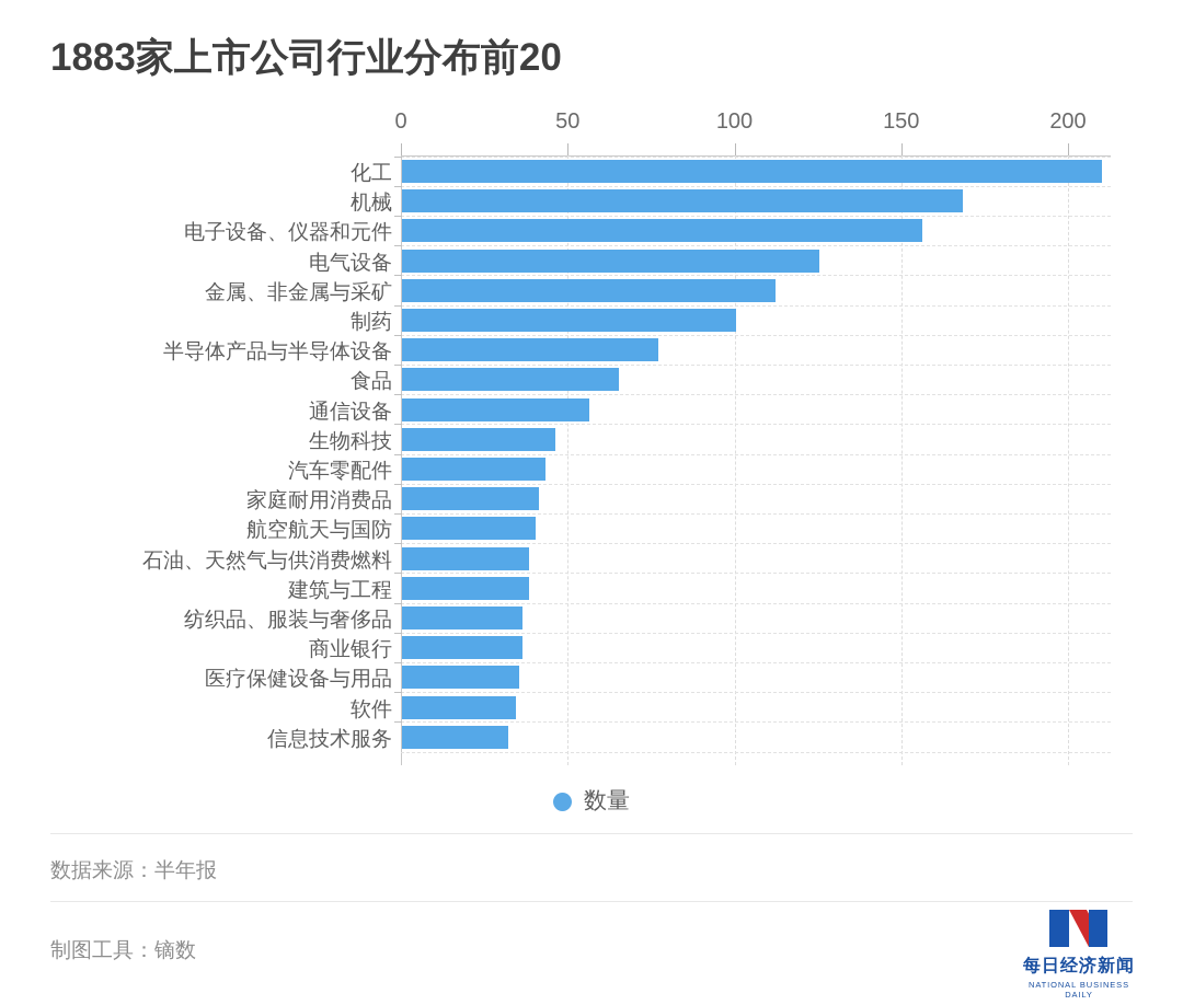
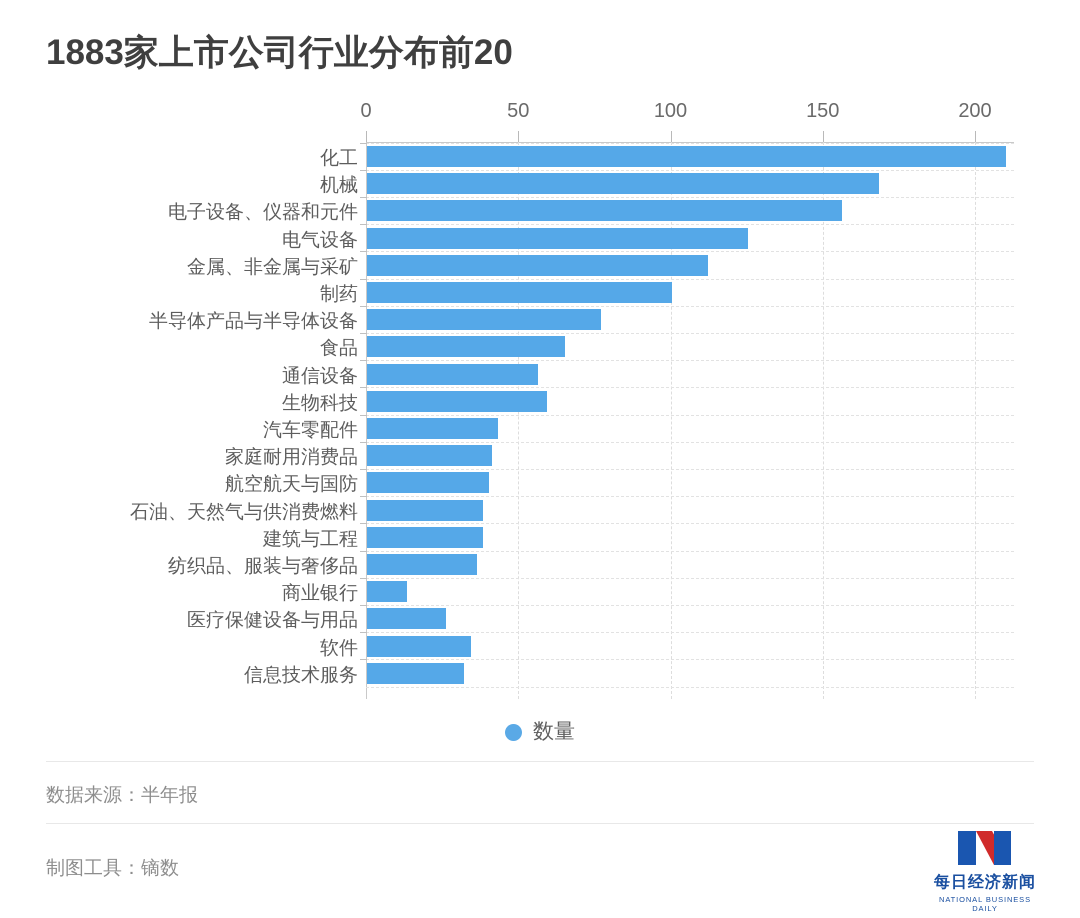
生物科技: 46 -> 59
商业银行: 36 -> 13
医疗保健设备与用品: 35 -> 26
